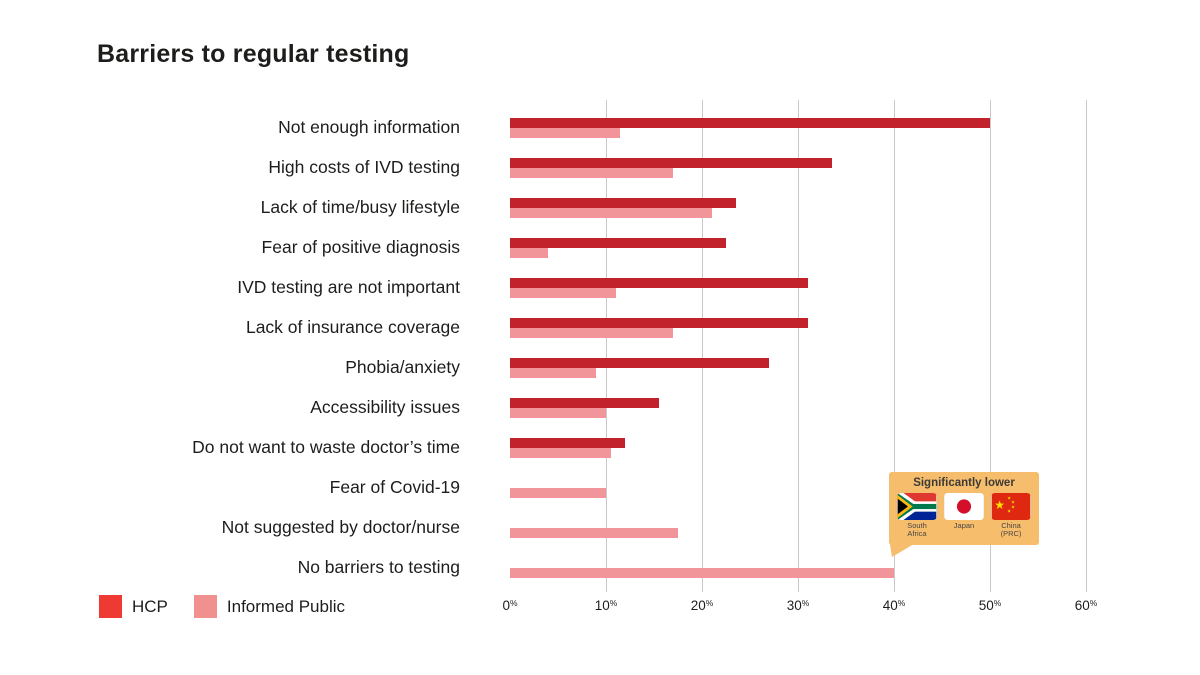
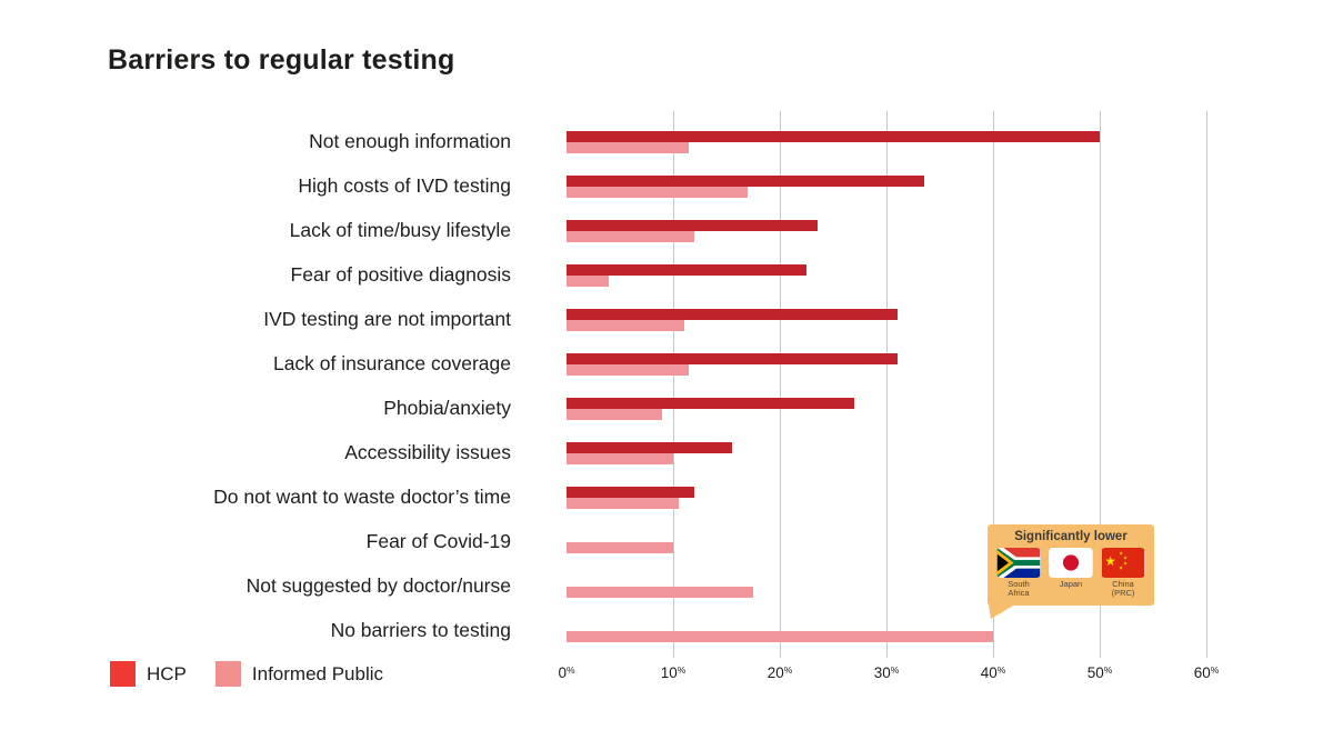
Informed Public/Lack of time/busy lifestyle: 21 -> 12
Informed Public/Lack of insurance coverage: 17 -> 12
